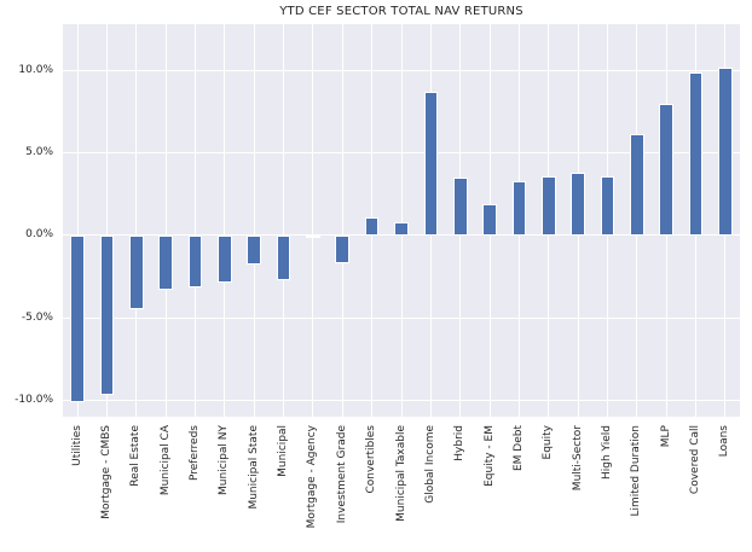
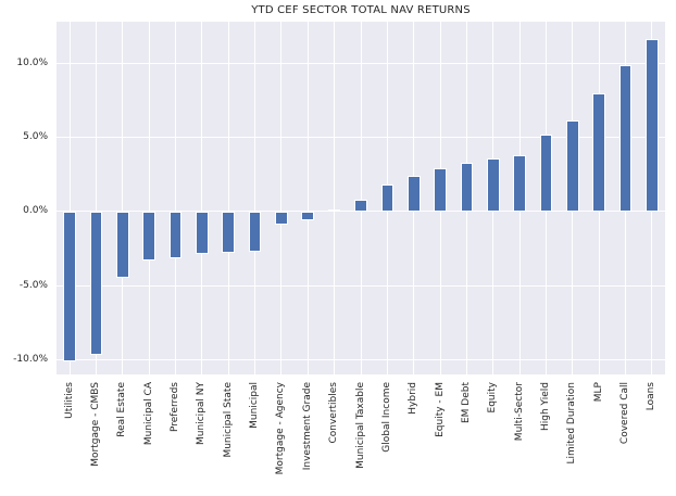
Municipal State: -1.8% -> -2.8%
Mortgage - Agency: -0.1% -> -0.9%
Investment Grade: -1.7% -> -0.6%
Convertibles: 1.1% -> 0.1%
Global Income: 8.7% -> 1.8%
Hybrid: 3.5% -> 2.4%
Equity - EM: 1.9% -> 2.9%
High Yield: 3.6% -> 5.2%
Loans: 10.2% -> 11.6%
